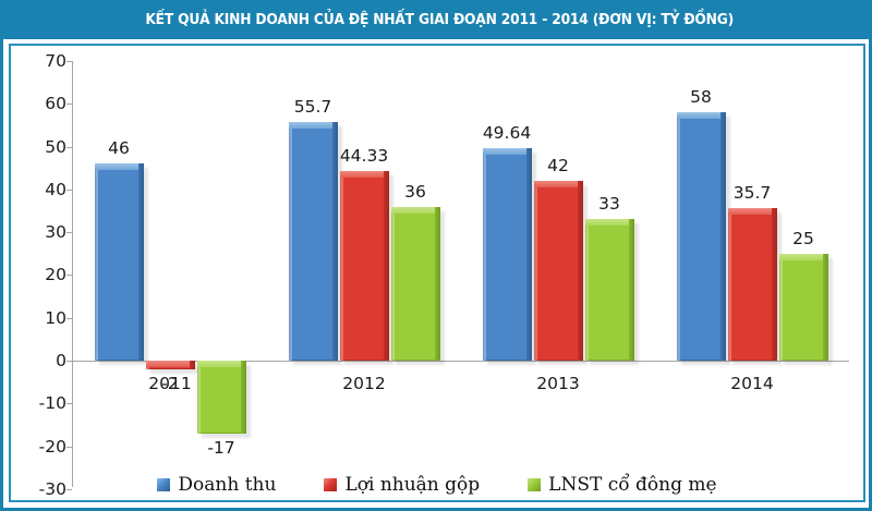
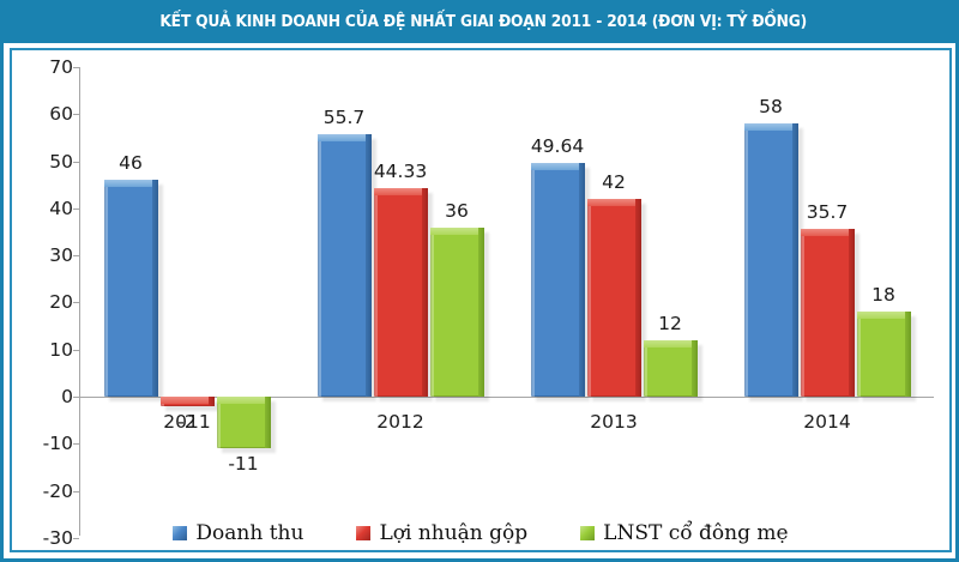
LNST cổ đông mẹ/2011: -17 -> -11
LNST cổ đông mẹ/2013: 33 -> 12
LNST cổ đông mẹ/2014: 25 -> 18
